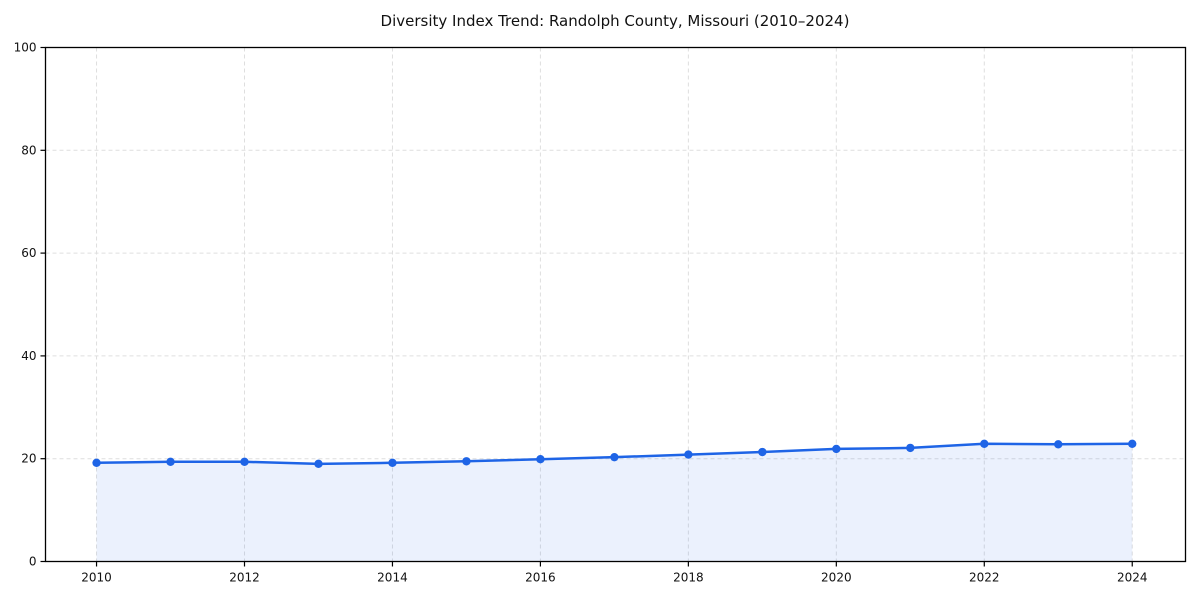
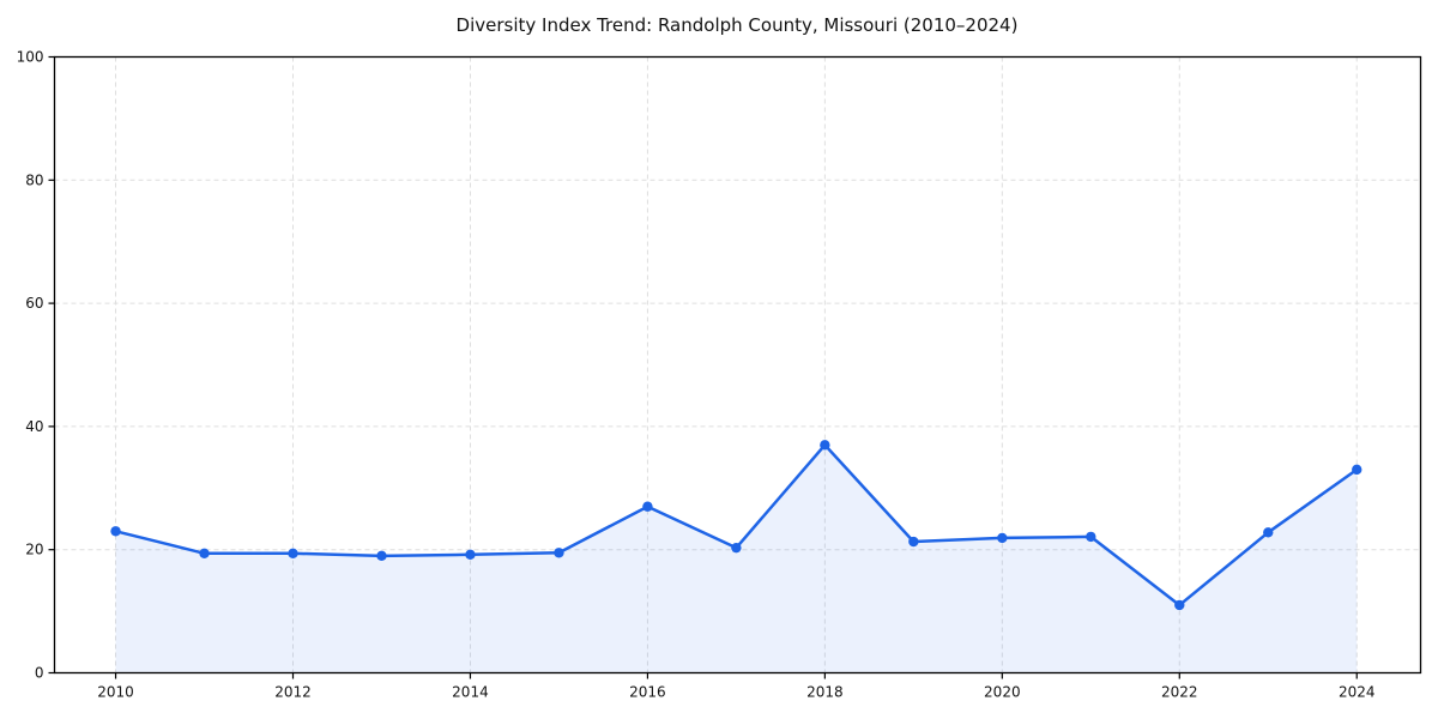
2010: 19 -> 23
2016: 20 -> 27
2018: 21 -> 37
2022: 23 -> 11
2024: 23 -> 33
